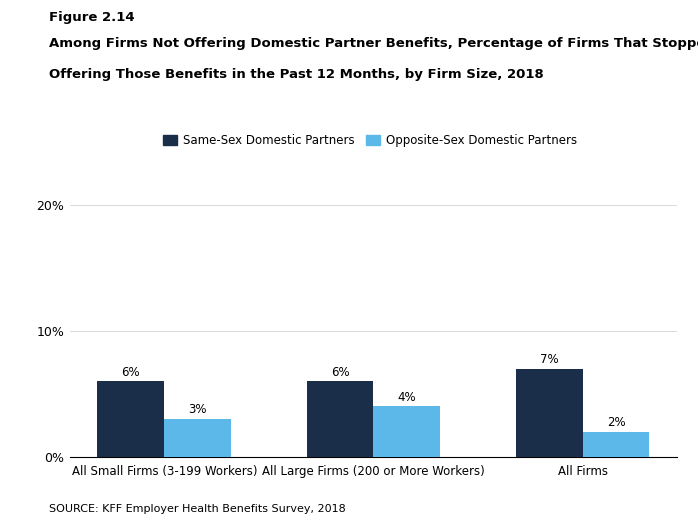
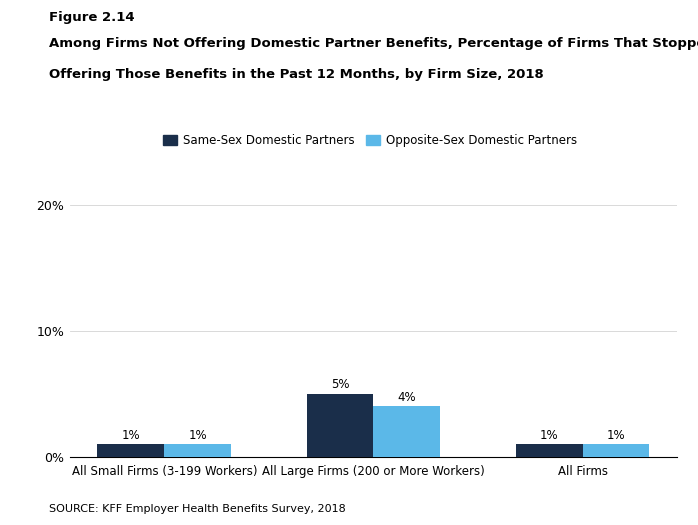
Same-Sex Domestic Partners/All Small Firms (3-199 Workers): 6% -> 1%
Opposite-Sex Domestic Partners/All Small Firms (3-199 Workers): 3% -> 1%
Same-Sex Domestic Partners/All Large Firms (200 or More Workers): 6% -> 5%
Same-Sex Domestic Partners/All Firms: 7% -> 1%
Opposite-Sex Domestic Partners/All Firms: 2% -> 1%
